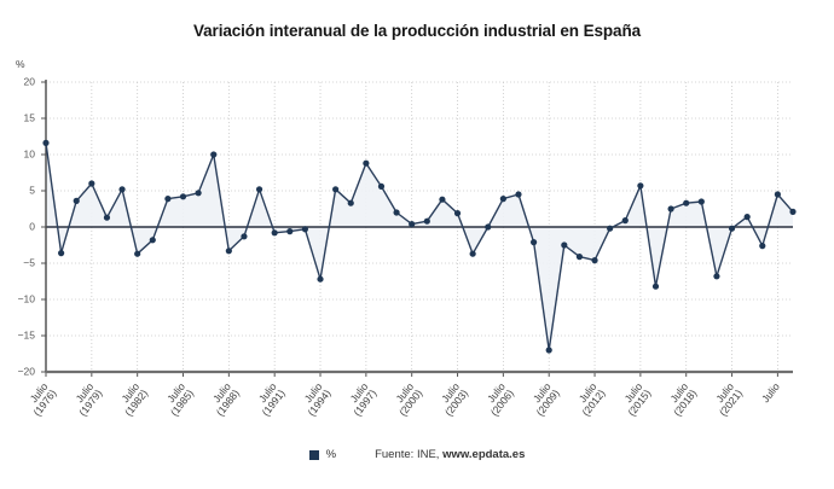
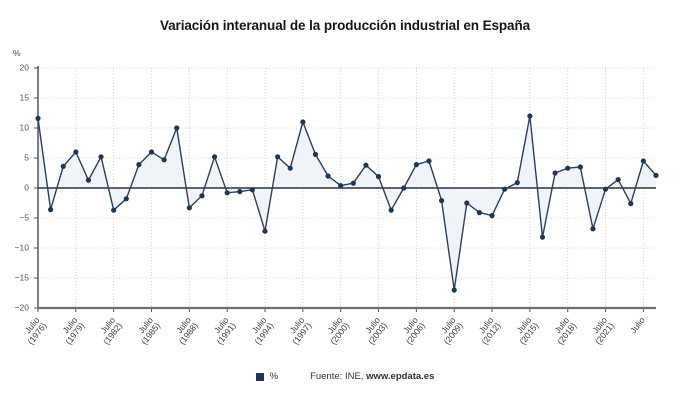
Julio (1985): 4 -> 6
Julio (1997): 9 -> 11
Julio (2015): 6 -> 12
